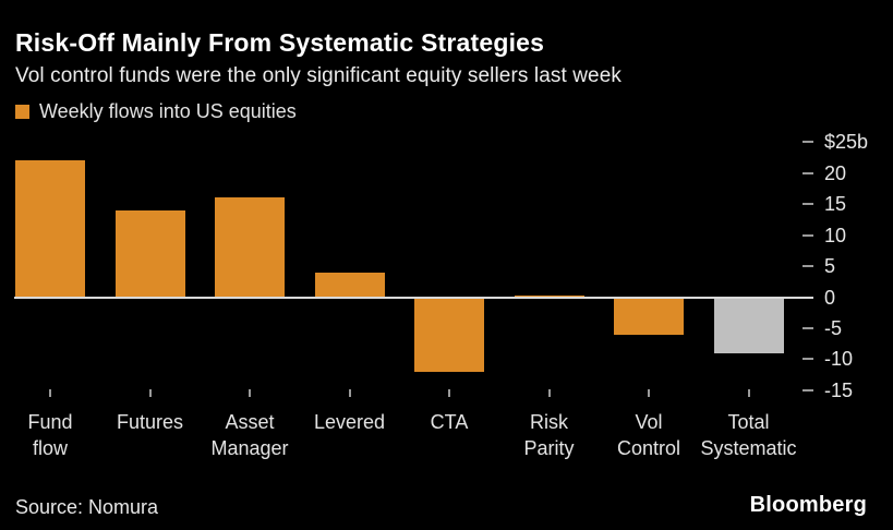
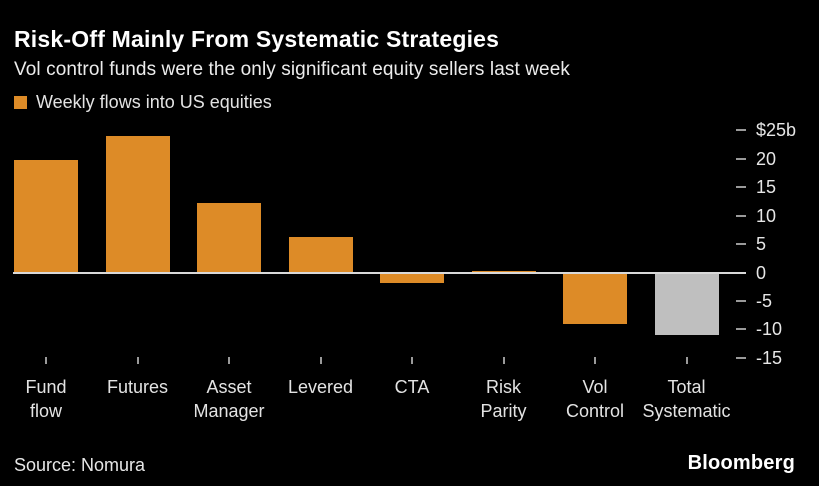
Fund flow: $22b -> $20b
Futures: $14b -> $24b
Asset Manager: $16b -> $12b
Levered: $4b -> $6b
CTA: -$12b -> -$2b
Vol Control: -$6b -> -$9b
Total Systematic: -$9b -> -$11b
